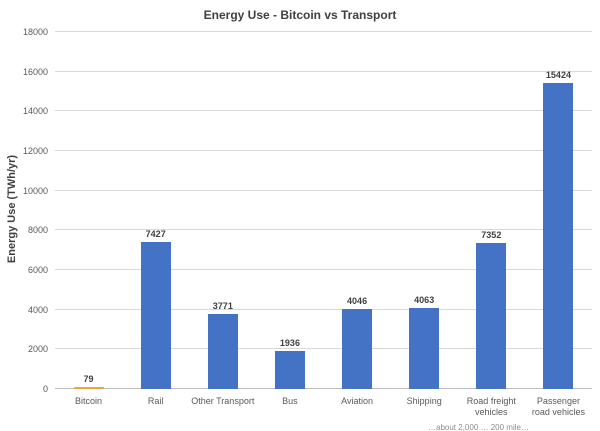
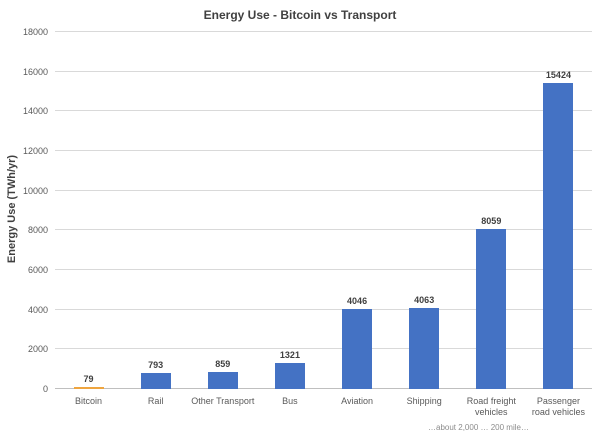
Rail: 7427 -> 793
Other Transport: 3771 -> 859
Bus: 1936 -> 1321
Road freight vehicles: 7352 -> 8059
